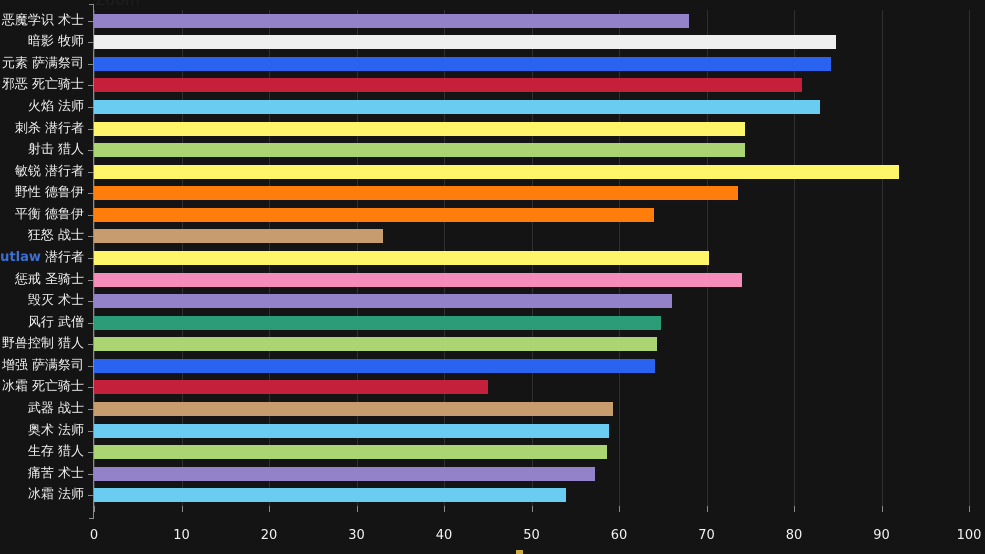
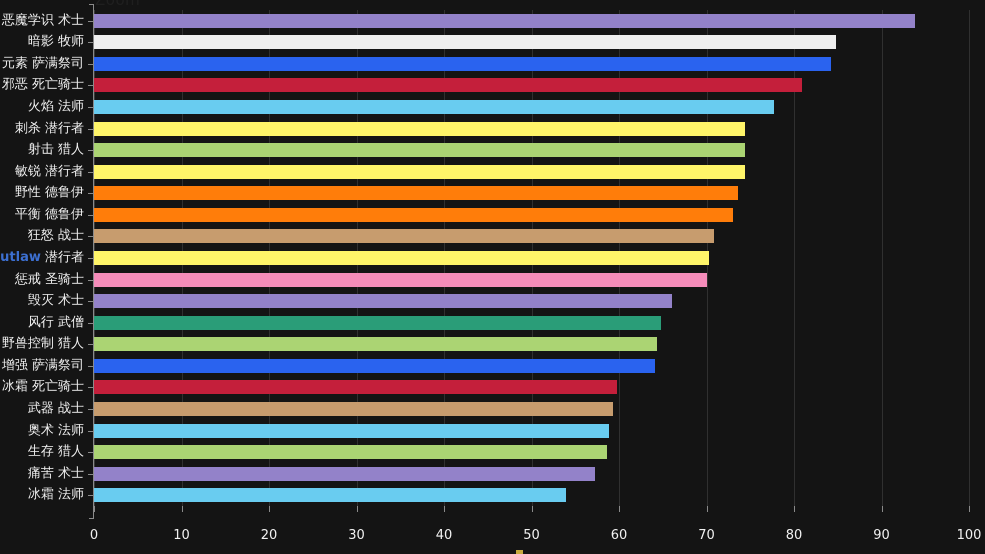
恶魔学识 术士: 68 -> 94
火焰 法师: 83 -> 78
敏锐 潜行者: 92 -> 74
平衡 德鲁伊: 64 -> 73
狂怒 战士: 33 -> 71
惩戒 圣骑士: 74 -> 70
冰霜 死亡骑士: 45 -> 60
